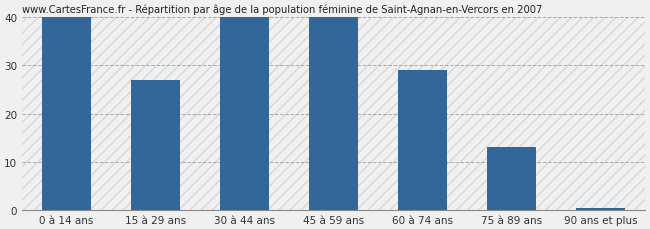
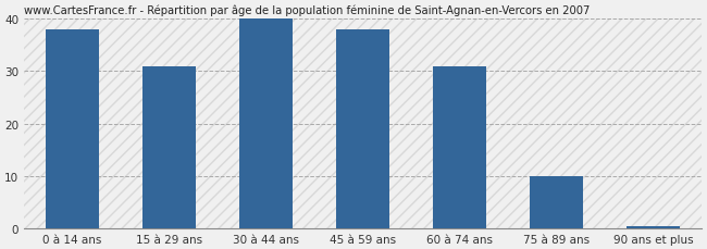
0 à 14 ans: 40.0 -> 38.0
15 à 29 ans: 27.0 -> 31.0
45 à 59 ans: 40.0 -> 38.0
60 à 74 ans: 29.0 -> 31.0
75 à 89 ans: 13.0 -> 10.0
